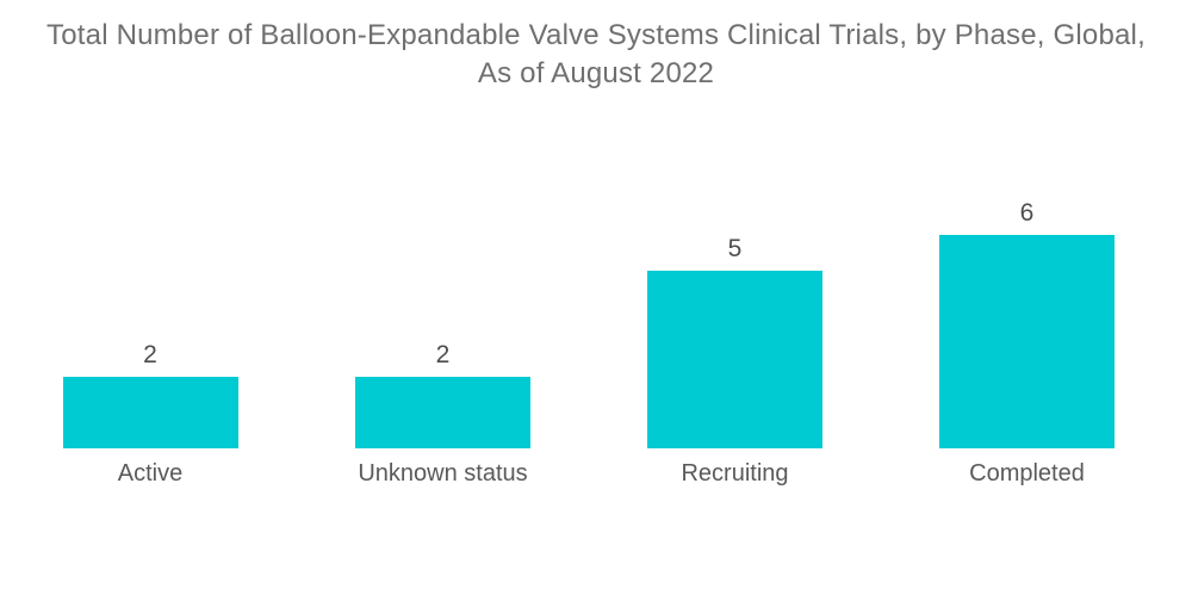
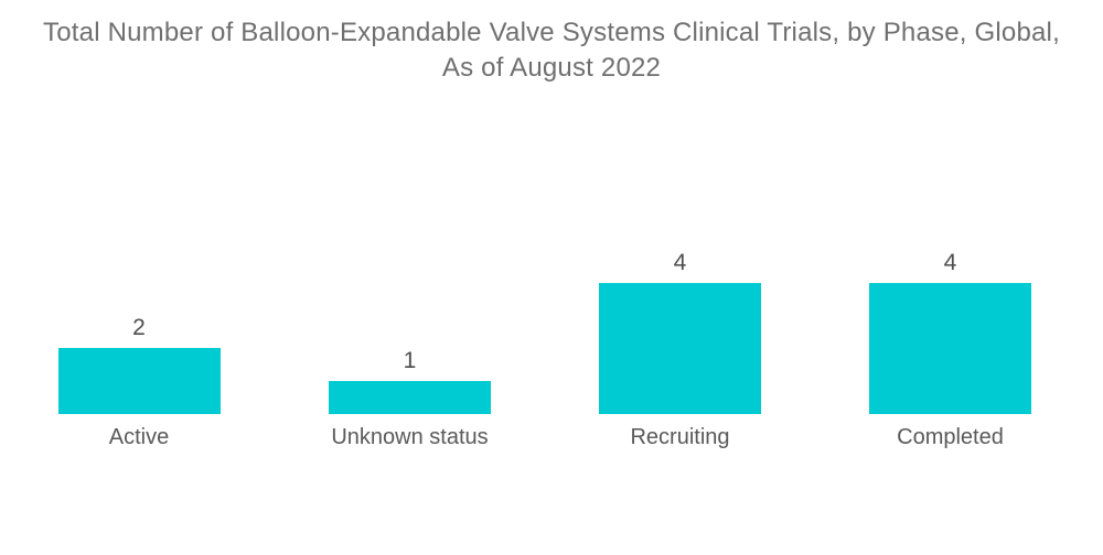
Unknown status: 2 -> 1
Recruiting: 5 -> 4
Completed: 6 -> 4
